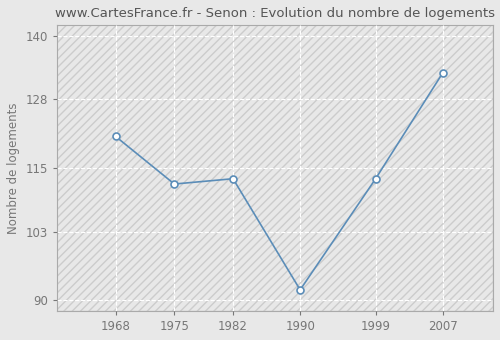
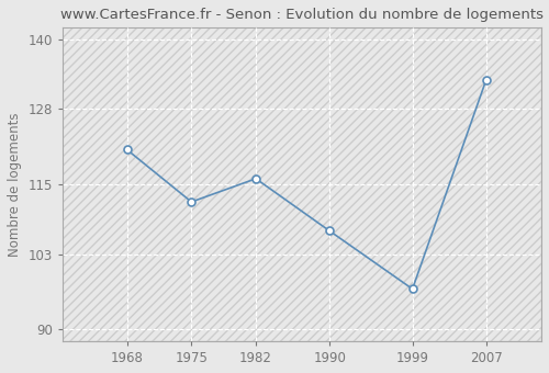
1982: 113 -> 116
1990: 92 -> 107
1999: 113 -> 97
